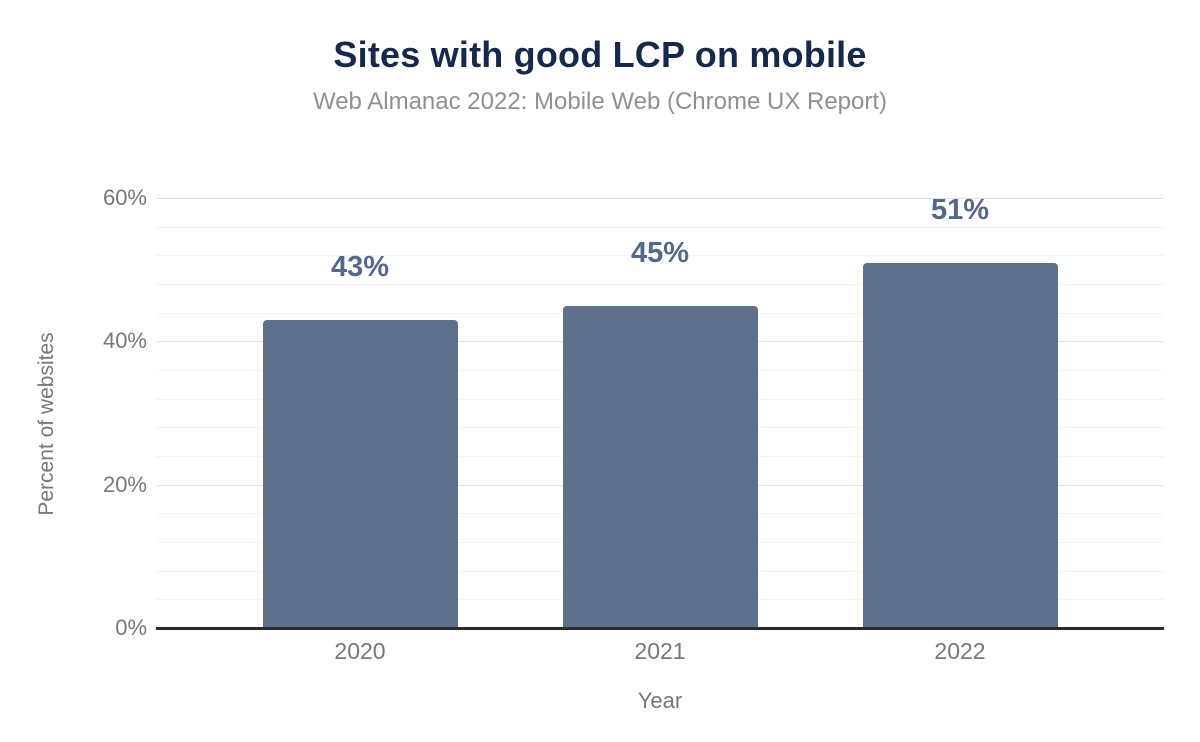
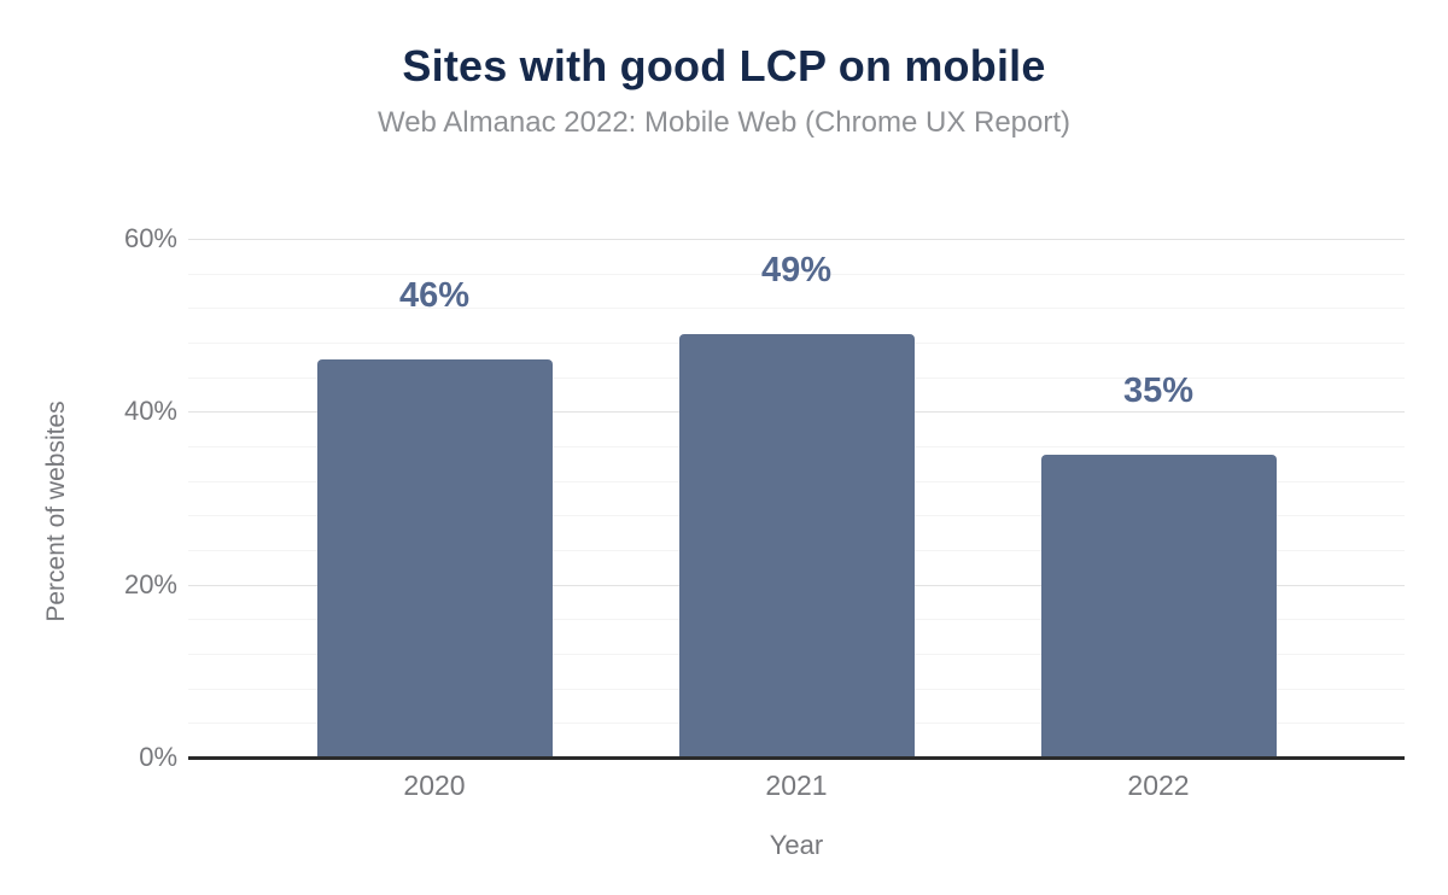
2020: 43% -> 46%
2021: 45% -> 49%
2022: 51% -> 35%
